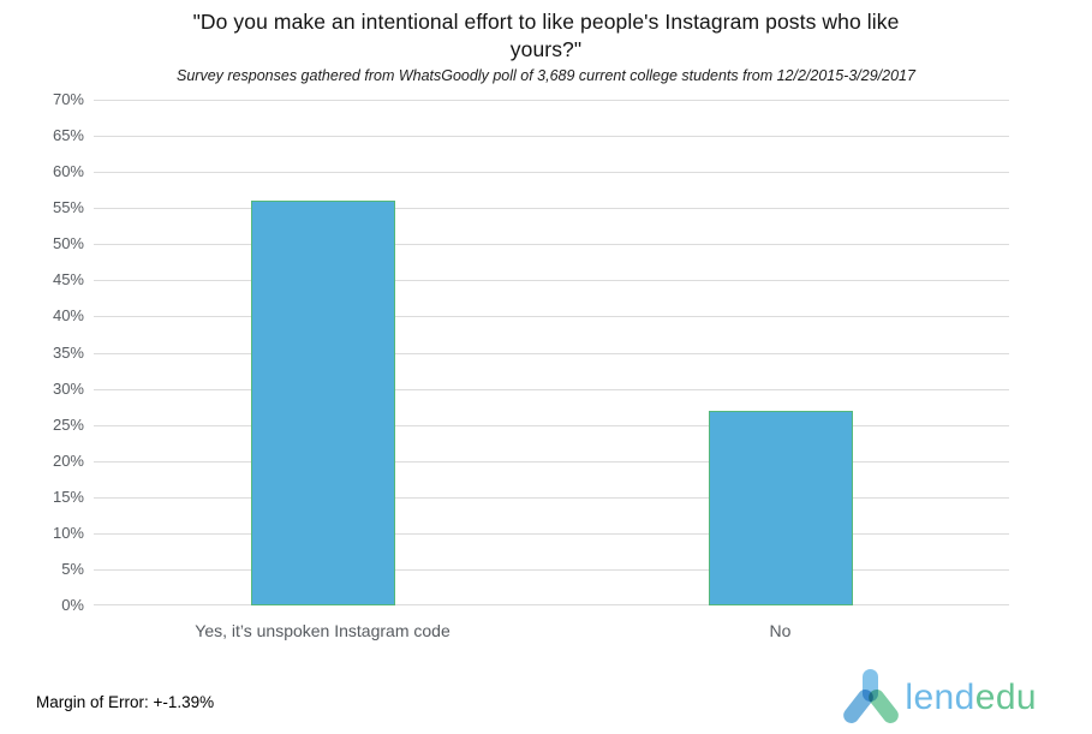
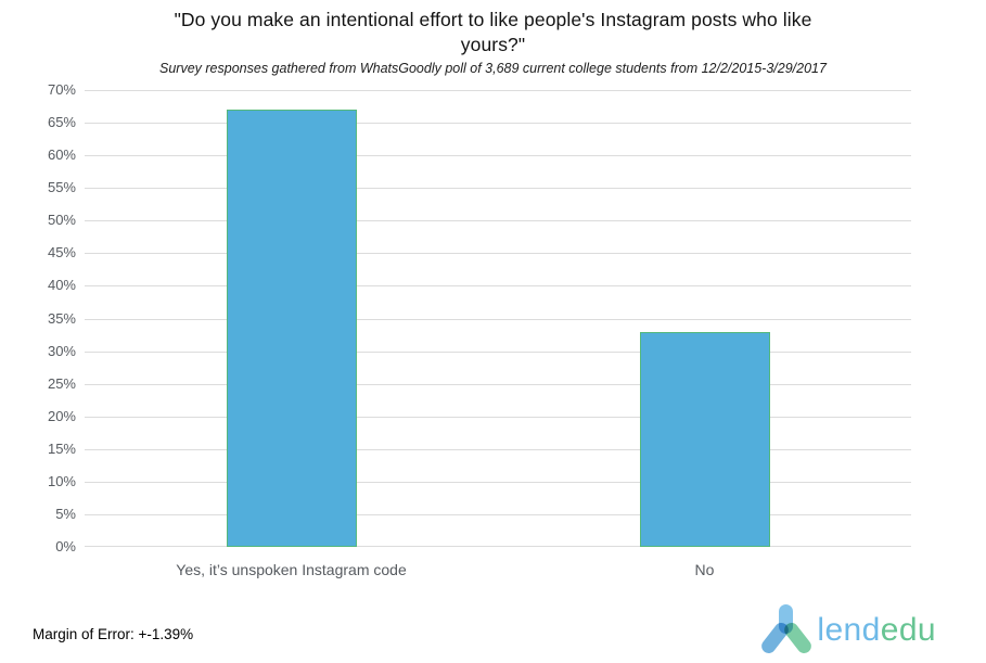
Yes, it’s unspoken Instagram code: 56% -> 67%
No: 27% -> 33%
